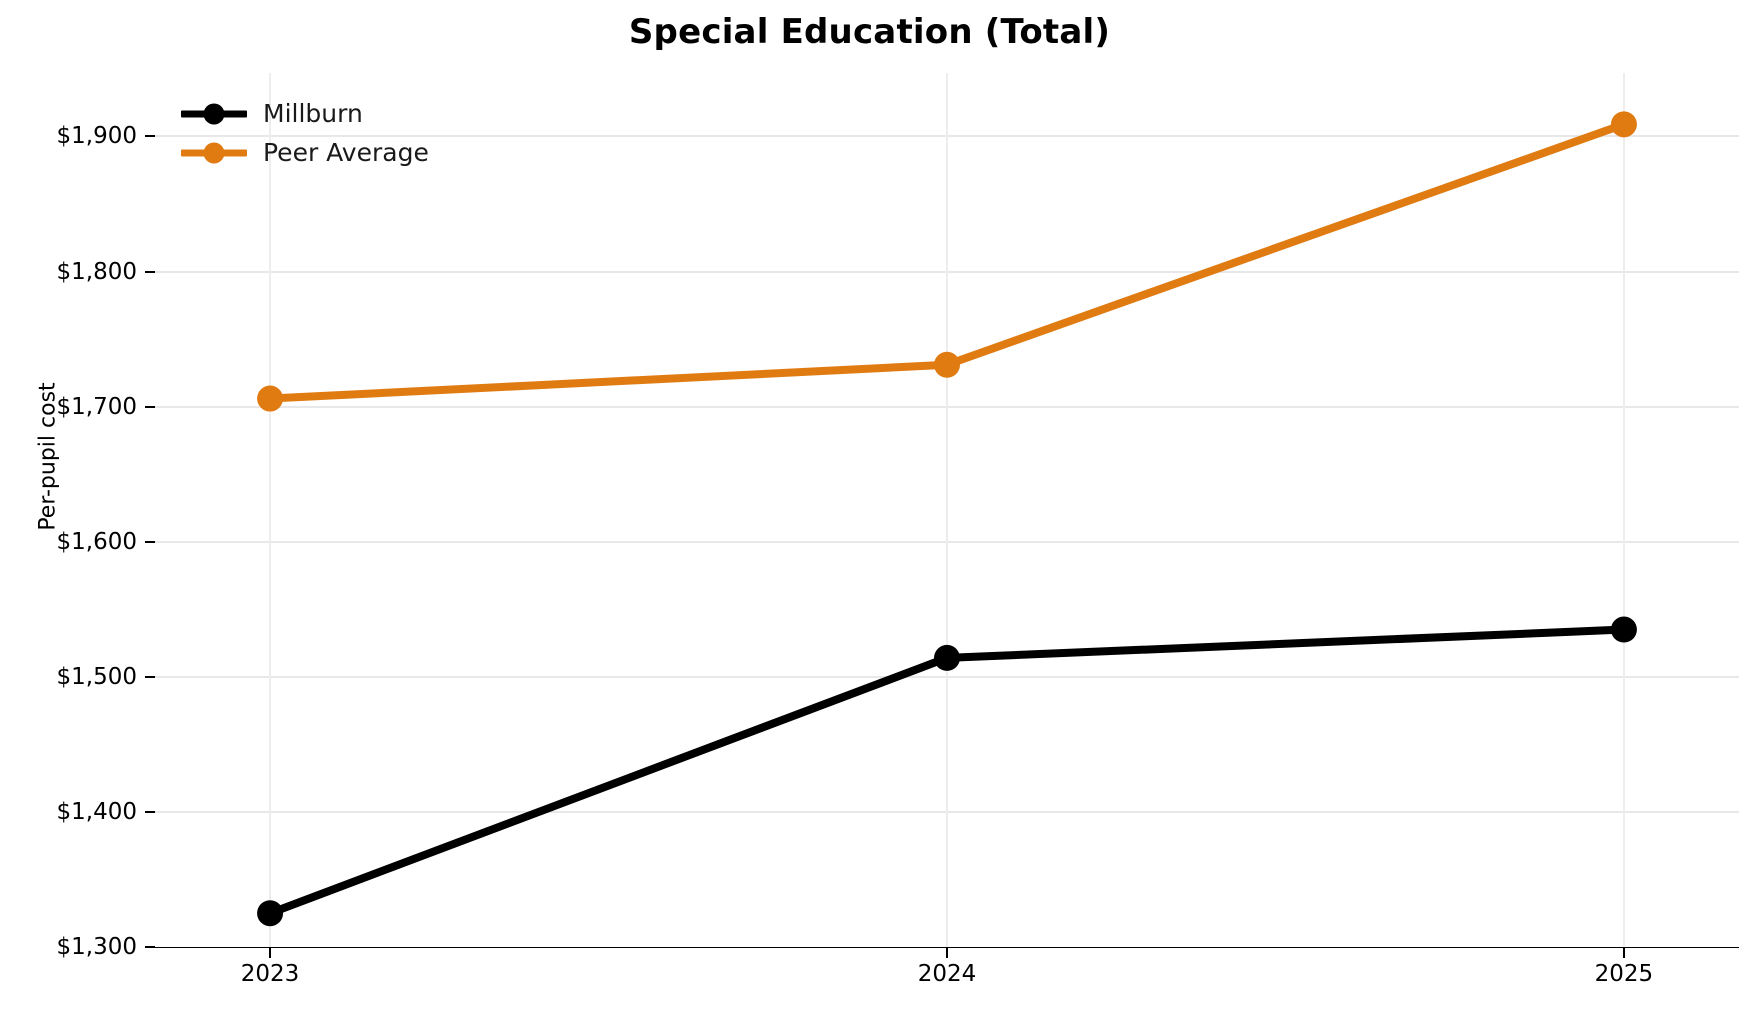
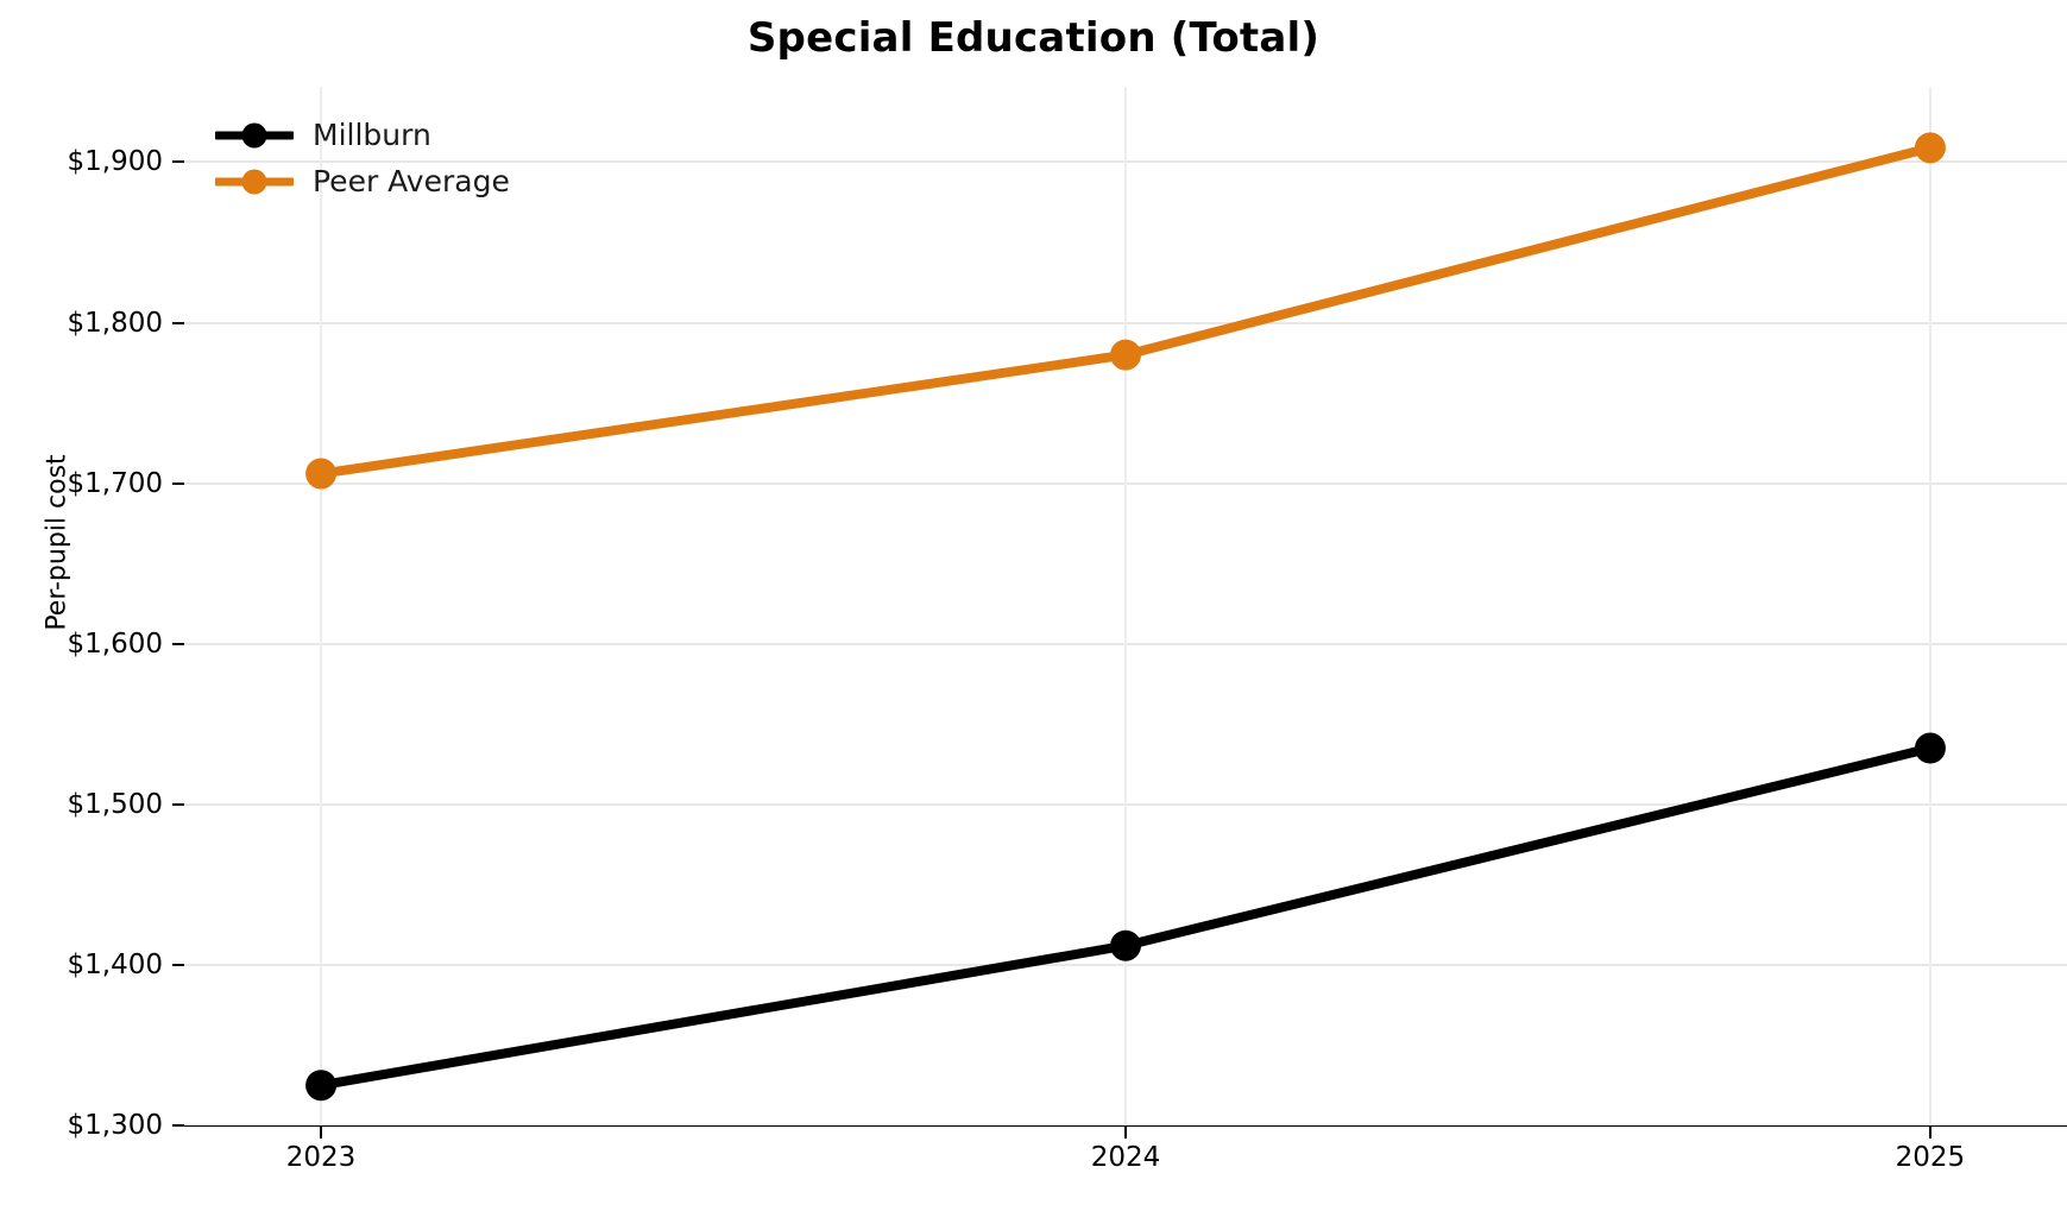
Millburn/2024: $1514 -> $1412
Peer Average/2024: $1731 -> $1780
